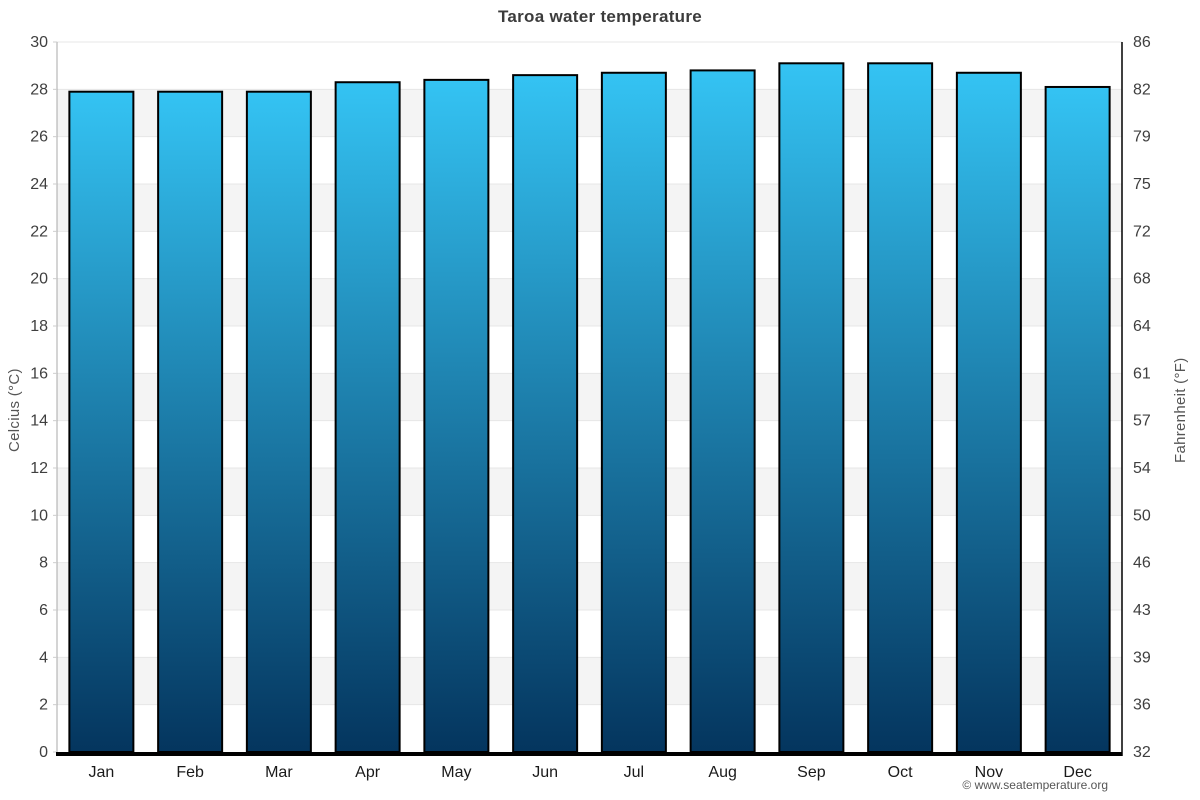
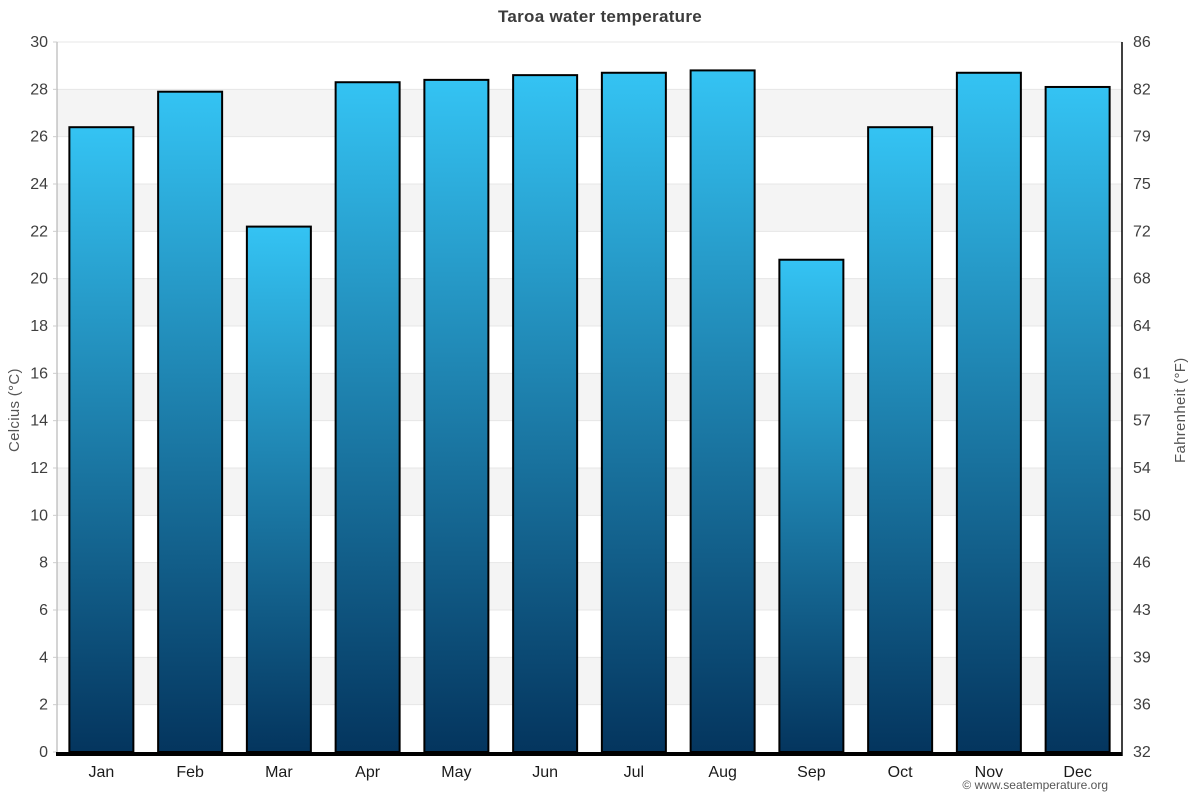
Jan: 27.9 -> 26.4
Mar: 27.9 -> 22.2
Sep: 29.1 -> 20.8
Oct: 29.1 -> 26.4
